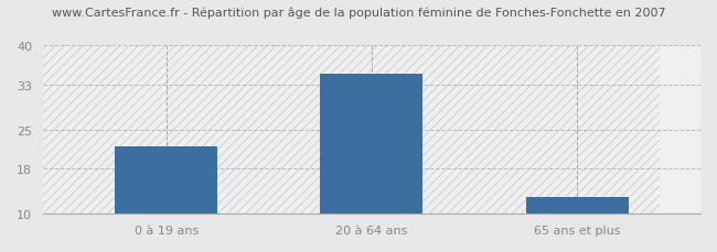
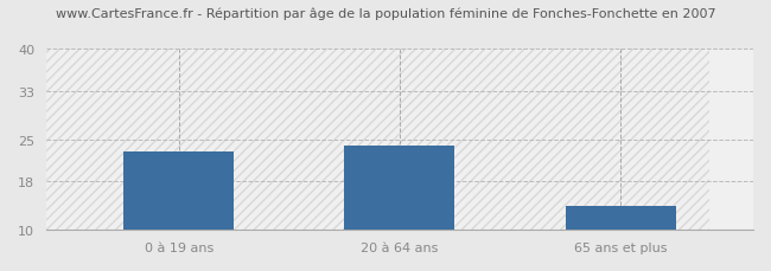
0 à 19 ans: 22 -> 23
20 à 64 ans: 35 -> 24
65 ans et plus: 13 -> 14
